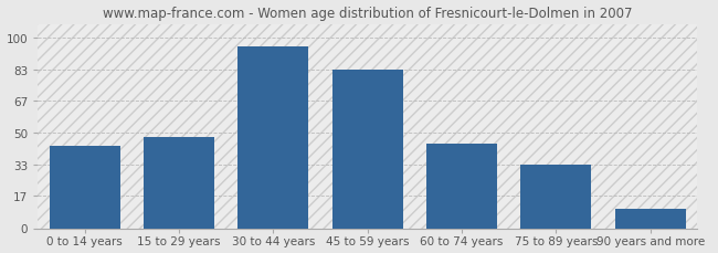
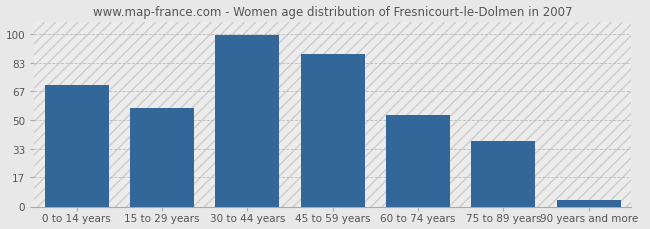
0 to 14 years: 43 -> 70
15 to 29 years: 48 -> 57
30 to 44 years: 95 -> 99
45 to 59 years: 83 -> 88
60 to 74 years: 44 -> 53
75 to 89 years: 33 -> 38
90 years and more: 10 -> 4
